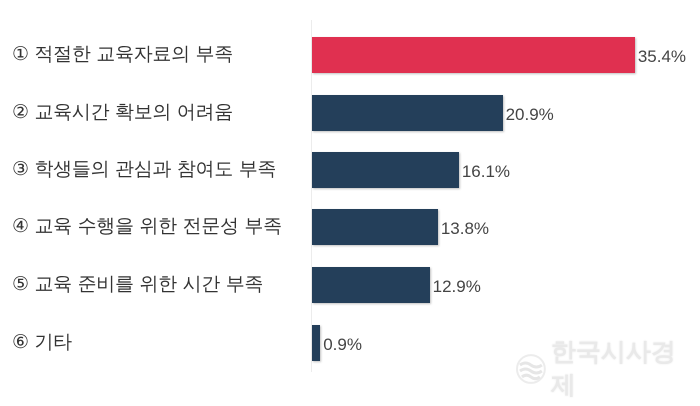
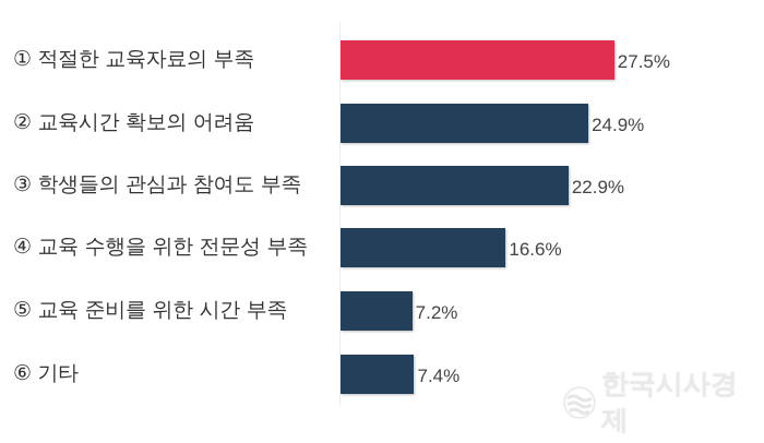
① 적절한 교육자료의 부족: 35.4% -> 27.5%
② 교육시간 확보의 어려움: 20.9% -> 24.9%
③ 학생들의 관심과 참여도 부족: 16.1% -> 22.9%
④ 교육 수행을 위한 전문성 부족: 13.8% -> 16.6%
⑤ 교육 준비를 위한 시간 부족: 12.9% -> 7.2%
⑥ 기타: 0.9% -> 7.4%
